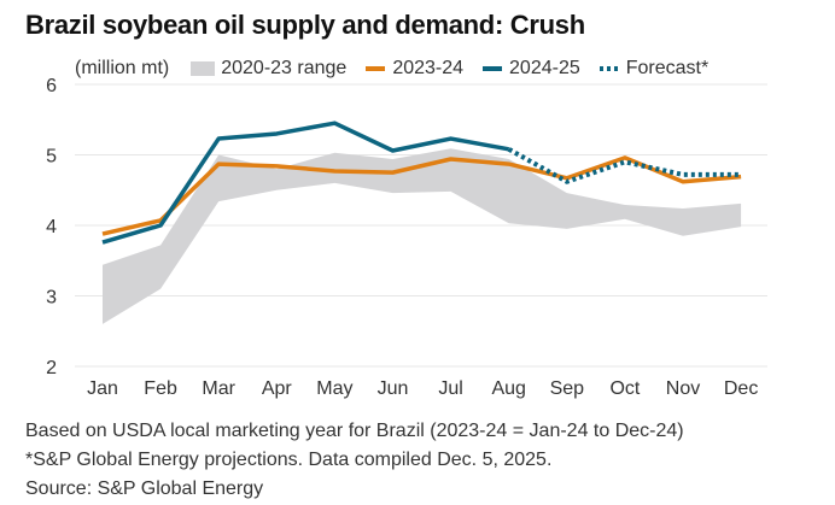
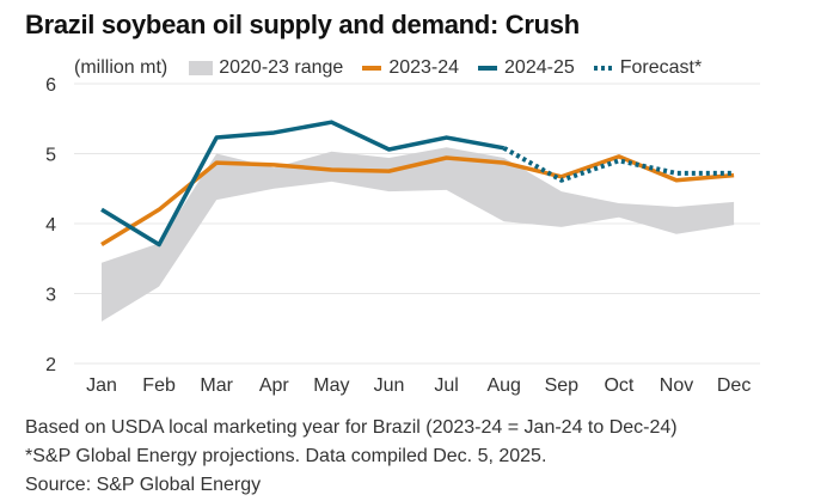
2023-24/Jan: 3.9 -> 3.7
2024-25/Jan: 3.8 -> 4.2
2023-24/Feb: 4.1 -> 4.2
2024-25/Feb: 4.0 -> 3.7
